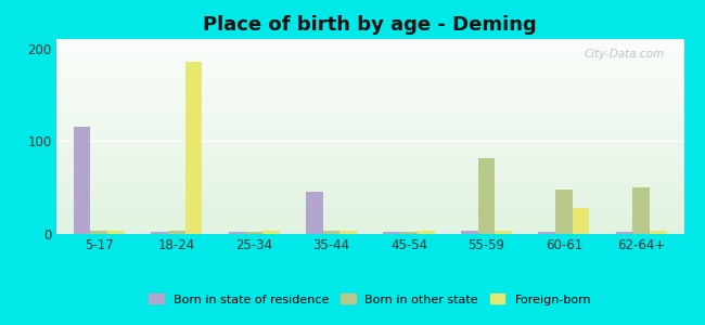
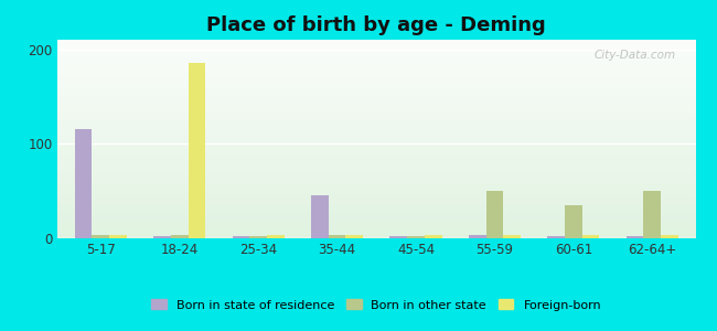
Born in other state/55-59: 82 -> 50
Born in other state/60-61: 48 -> 35
Foreign-born/60-61: 28 -> 3
